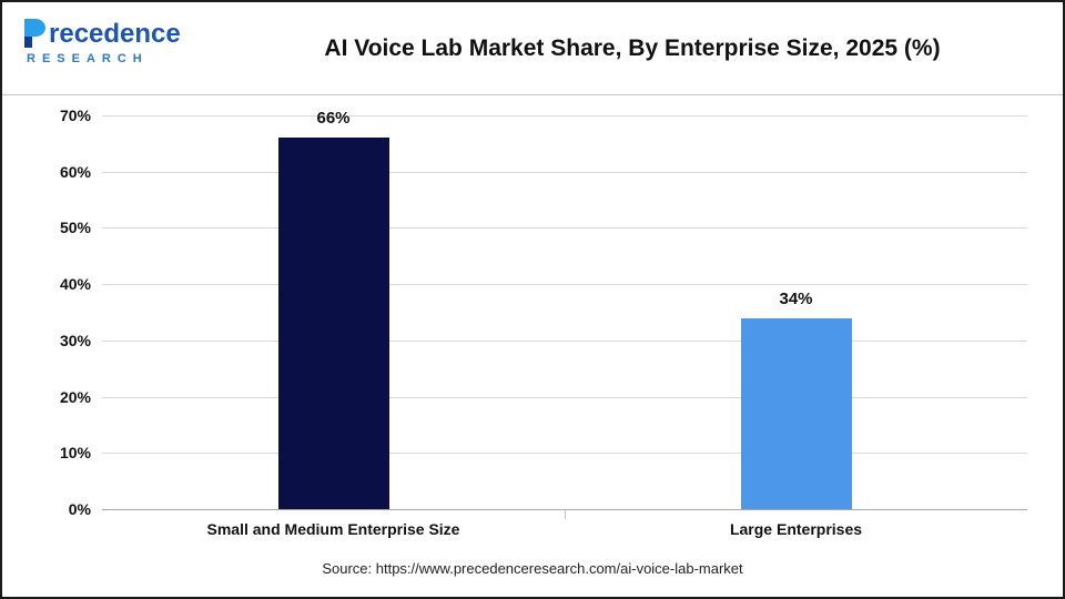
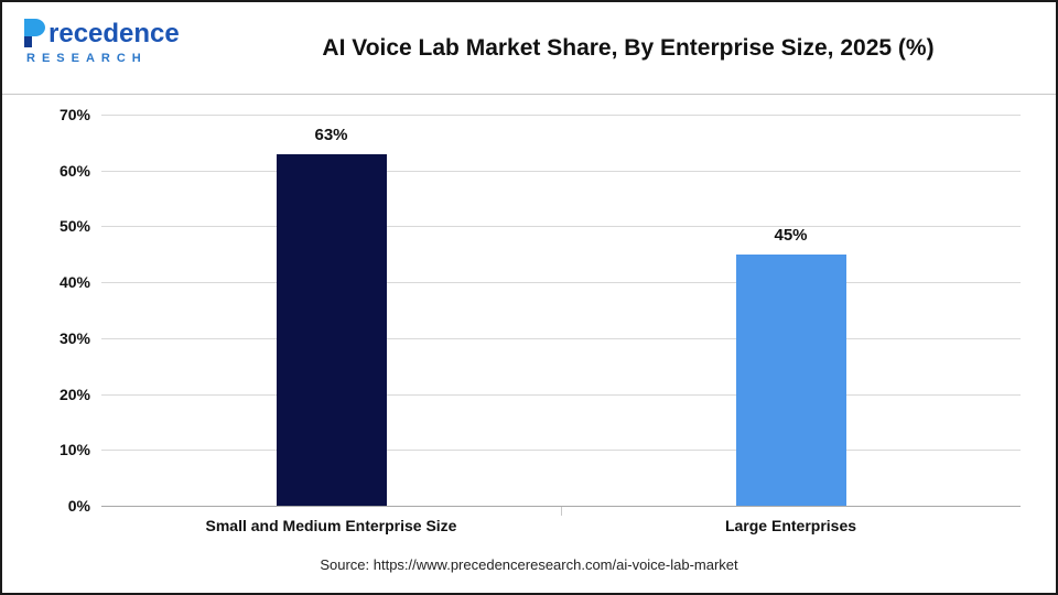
Small and Medium Enterprise Size: 66% -> 63%
Large Enterprises: 34% -> 45%
